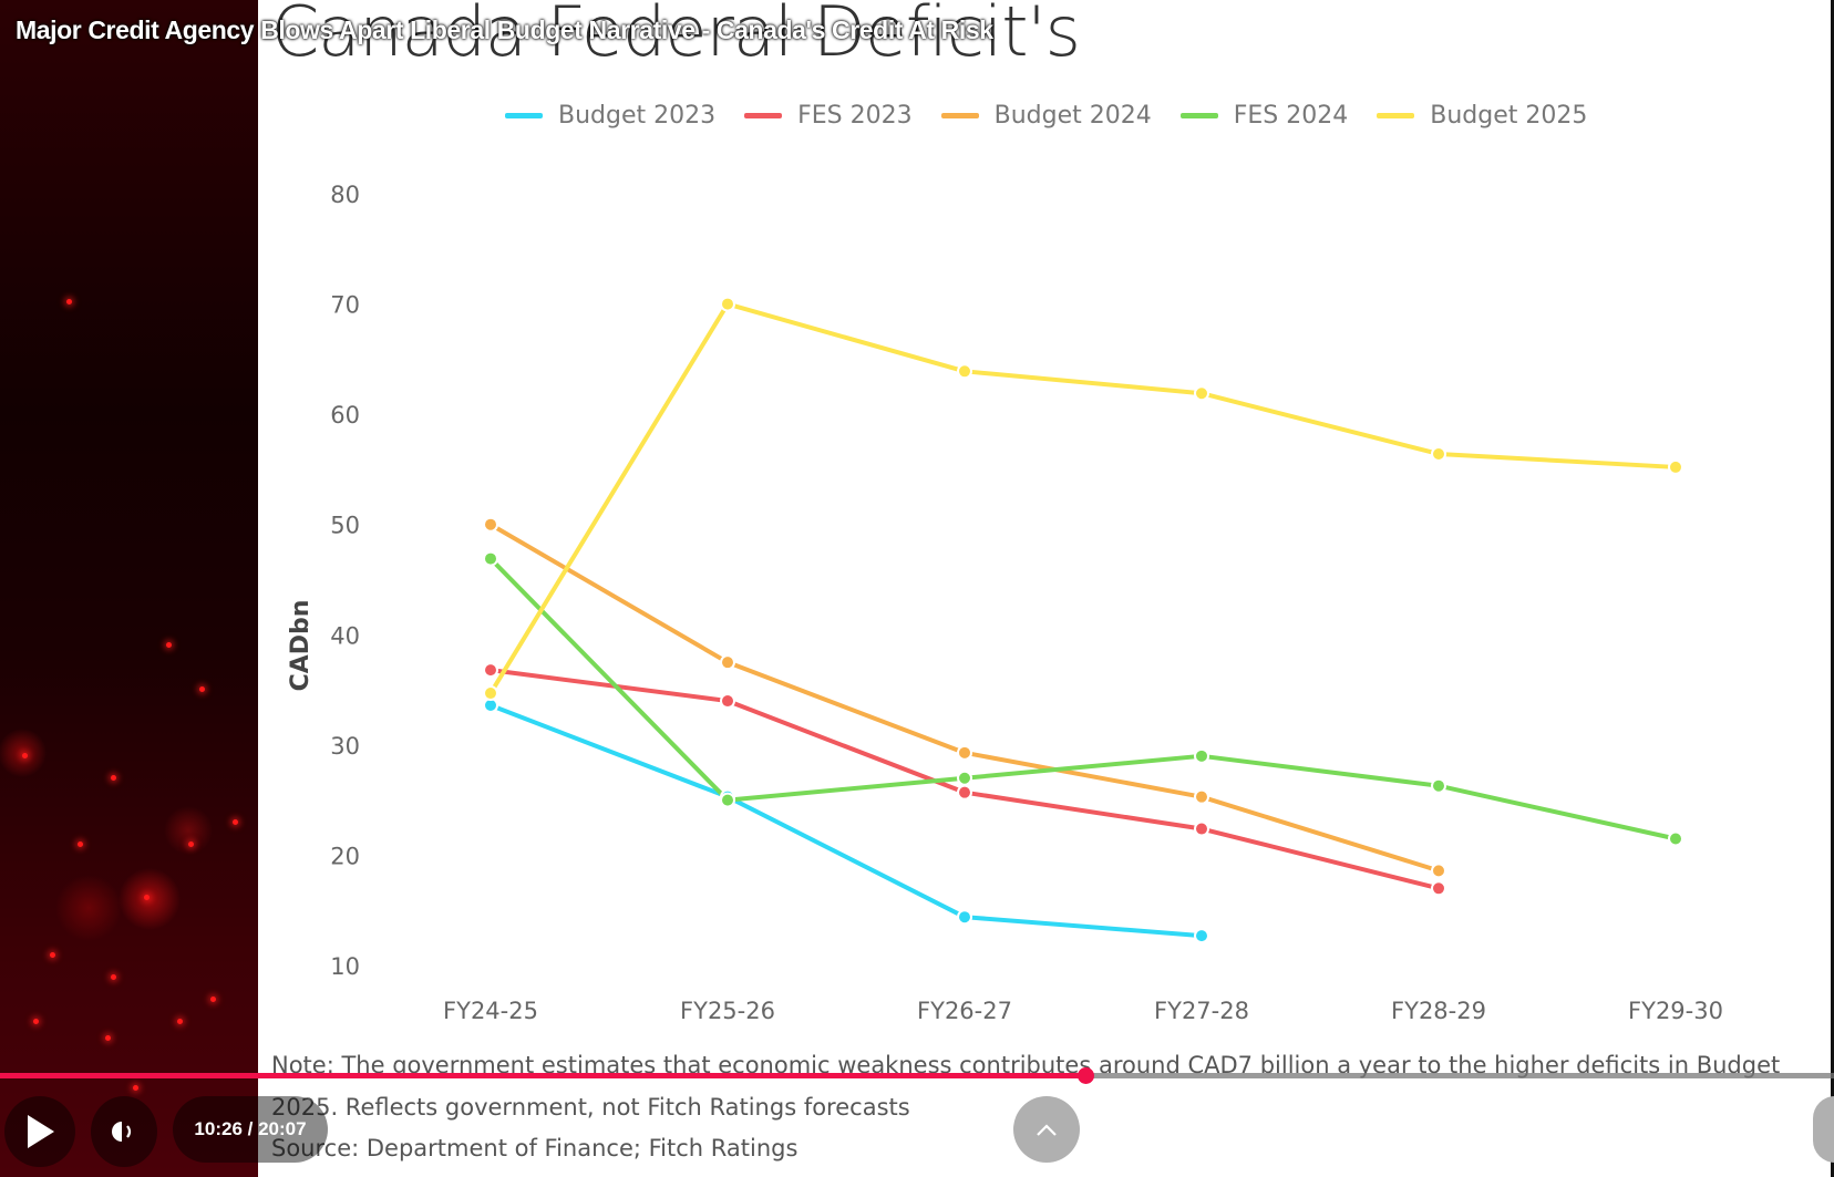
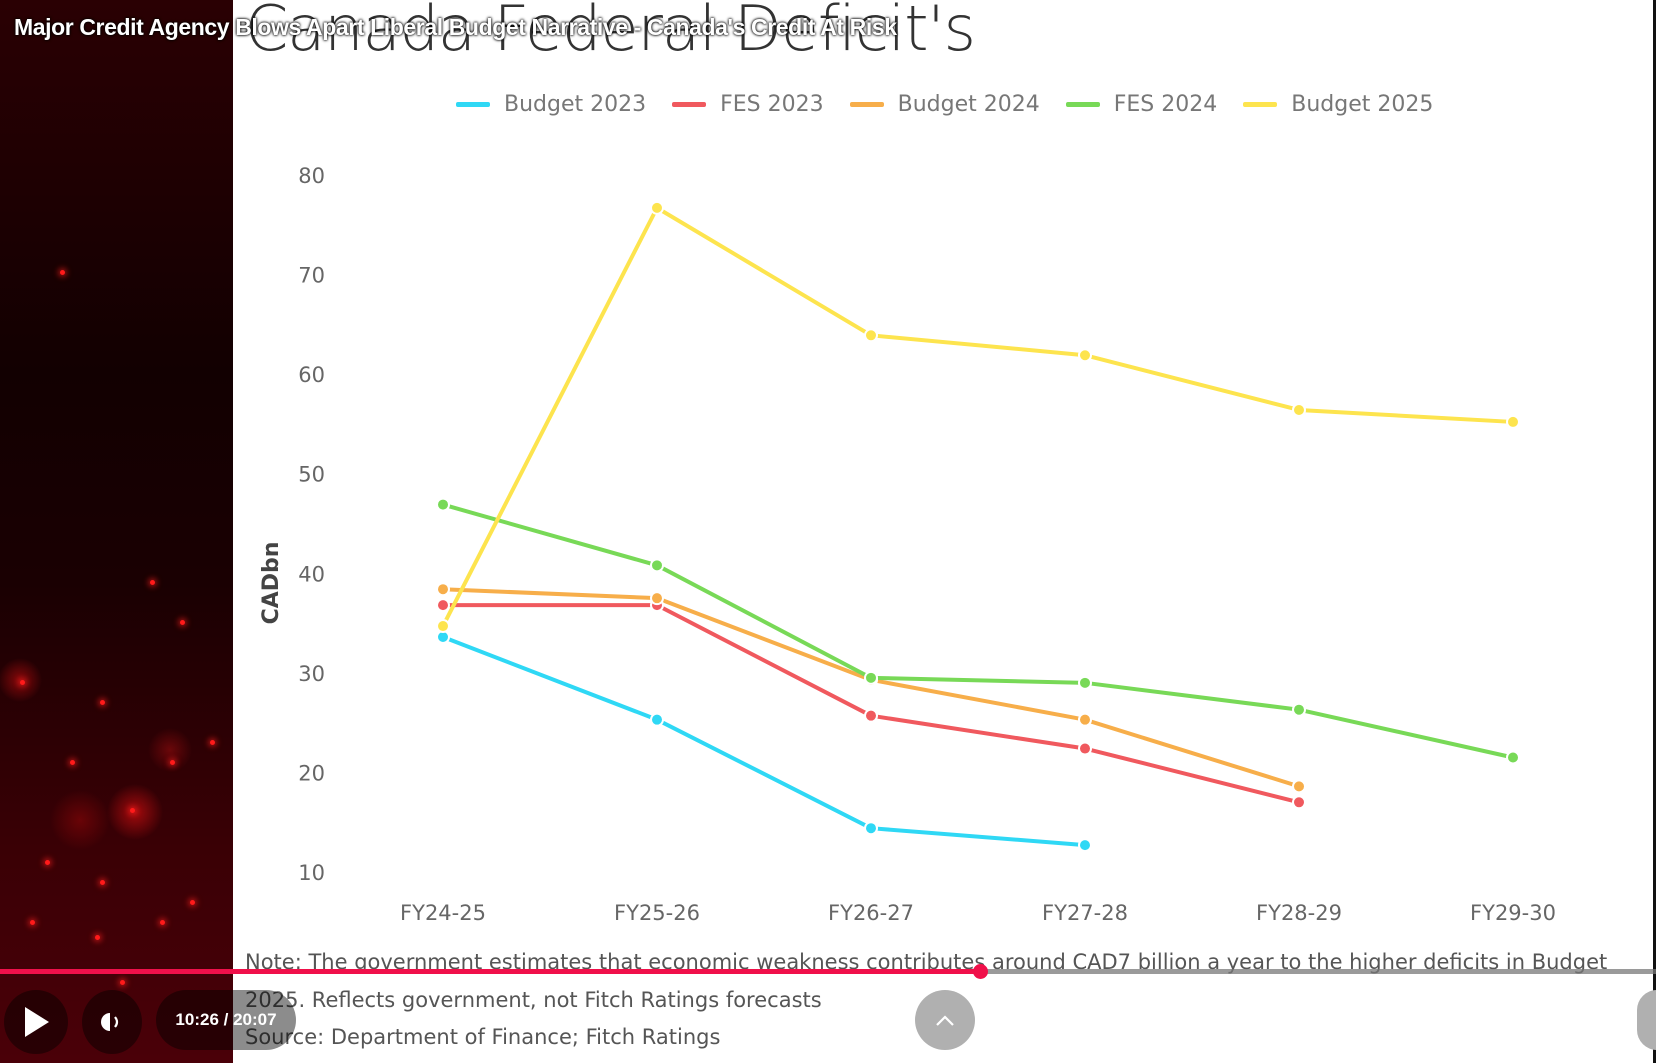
Budget 2024/FY24-25: 50 -> 38
FES 2023/FY25-26: 34 -> 37
FES 2024/FY25-26: 25 -> 41
Budget 2025/FY25-26: 70 -> 77
FES 2024/FY26-27: 27 -> 30
